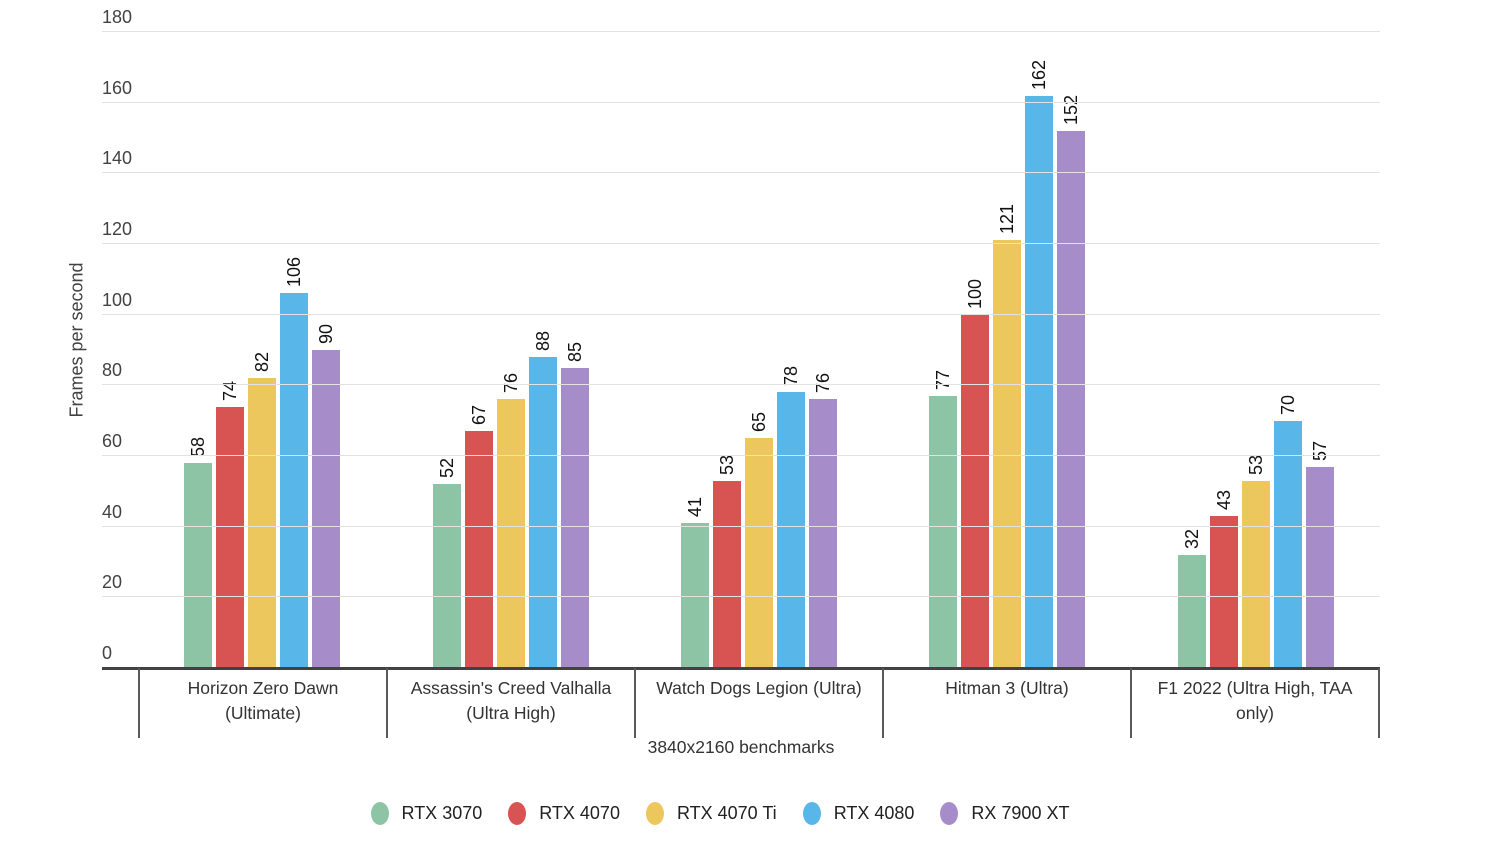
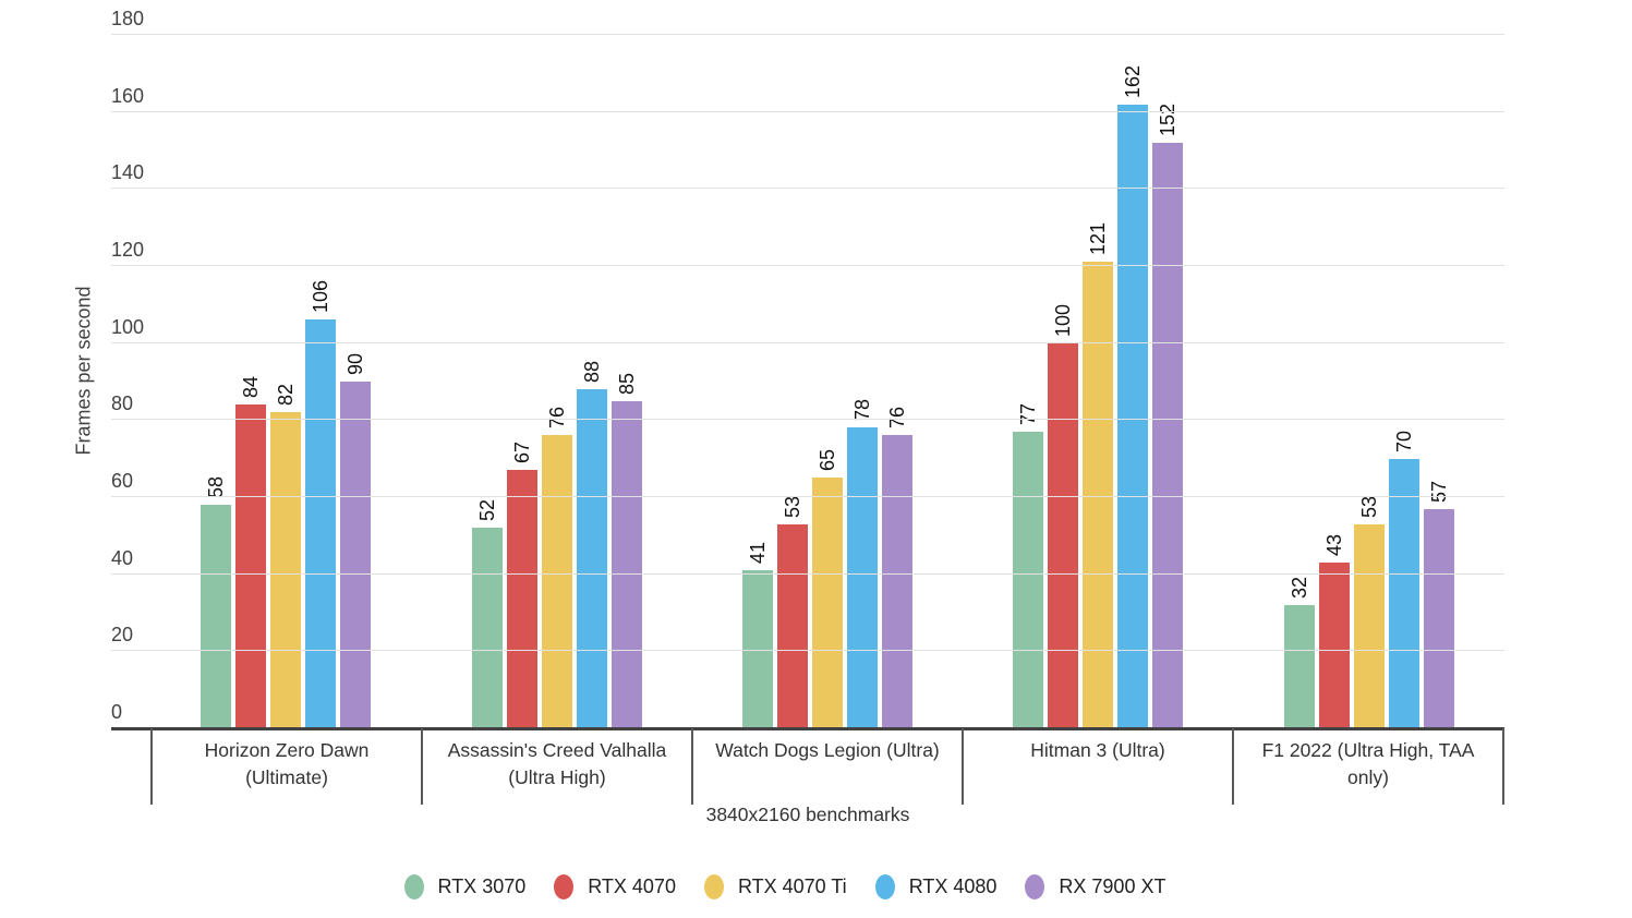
RTX 4070/Horizon Zero Dawn (Ultimate): 74 -> 84
